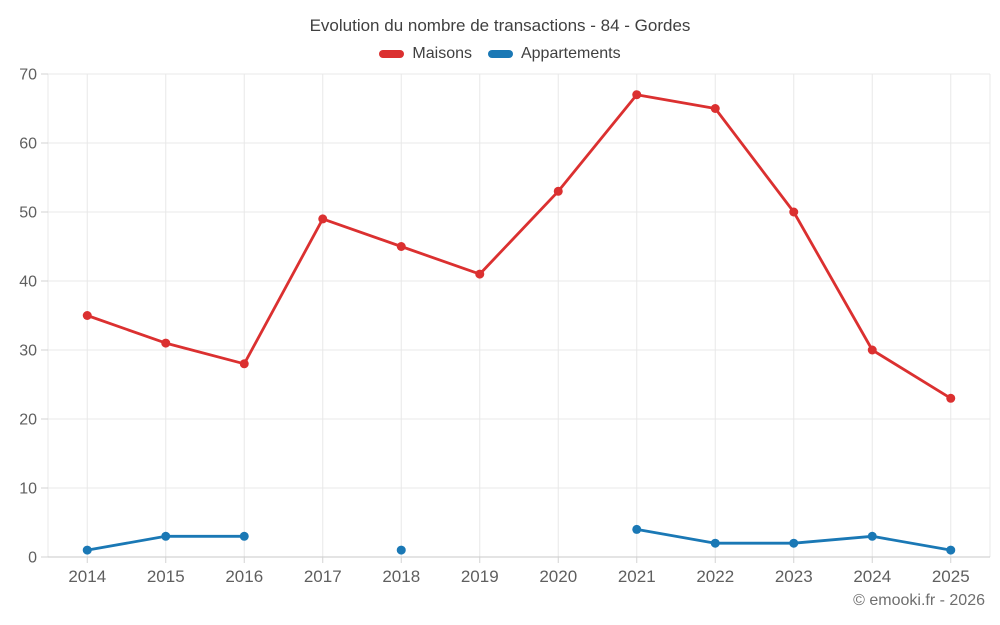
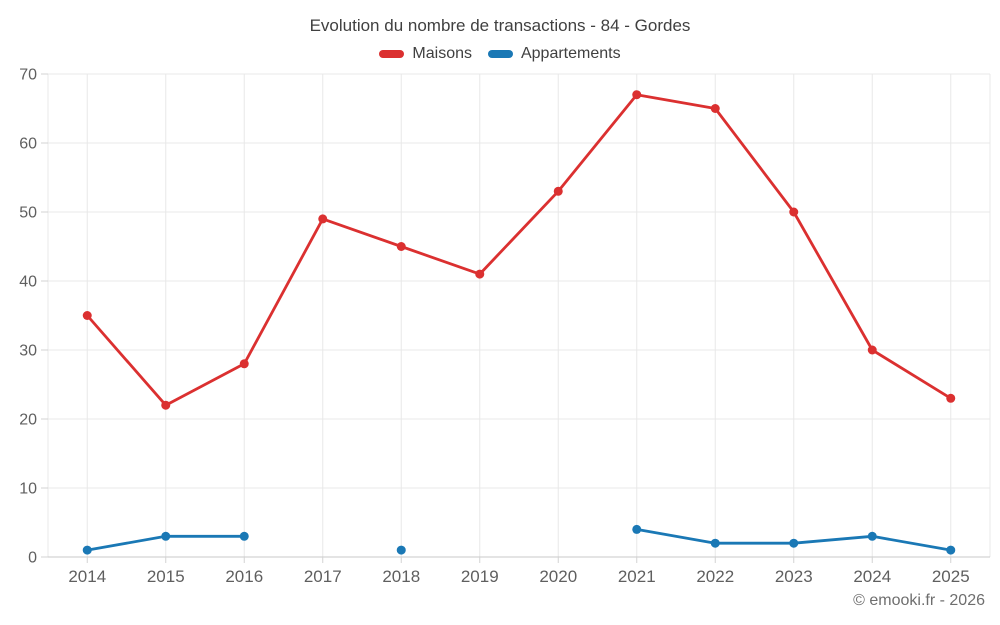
Maisons/2015: 31 -> 22
